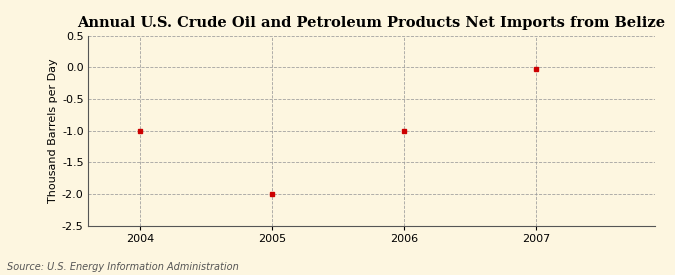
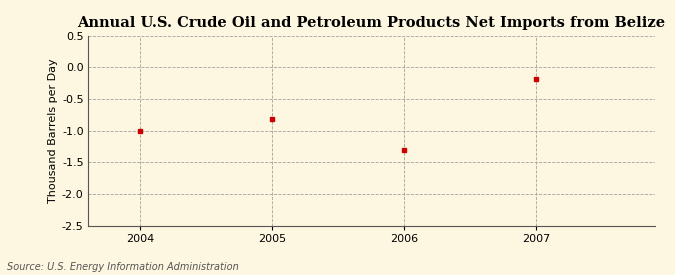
2005: -2.00 -> -0.82
2006: -1.00 -> -1.30
2007: -0.02 -> -0.18
